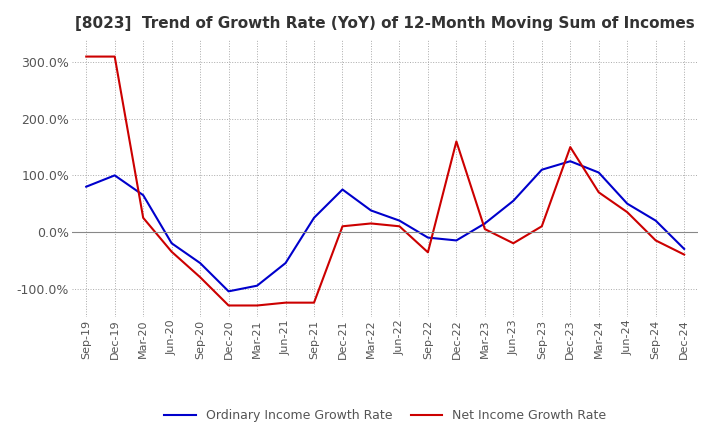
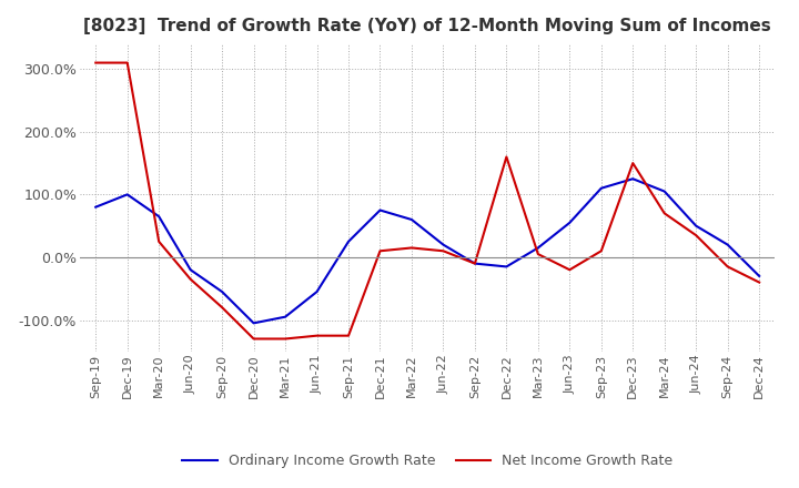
Ordinary Income Growth Rate/Mar-22: 38% -> 60%
Net Income Growth Rate/Sep-22: -36% -> -10%
